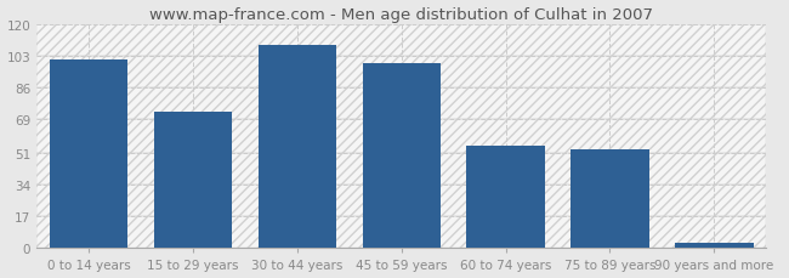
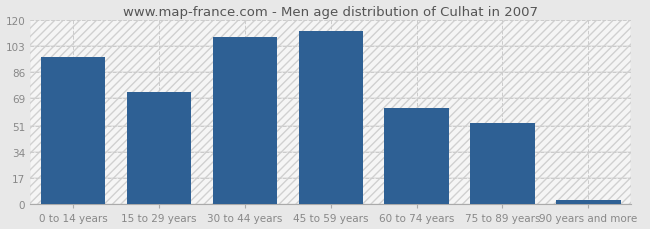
0 to 14 years: 101 -> 96
45 to 59 years: 99 -> 113
60 to 74 years: 55 -> 63
